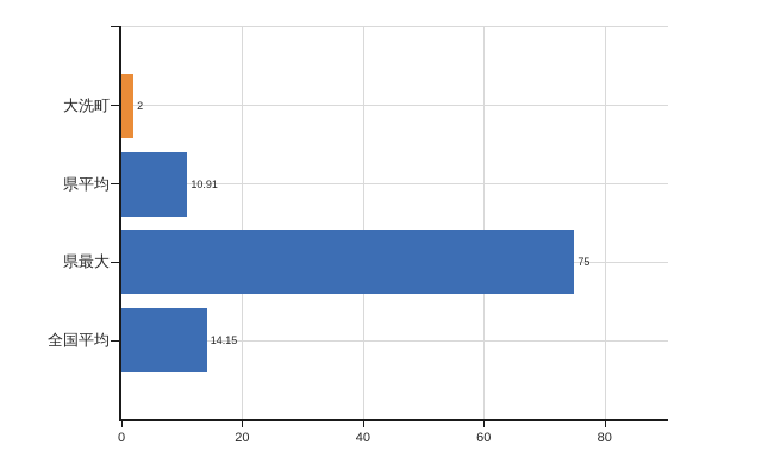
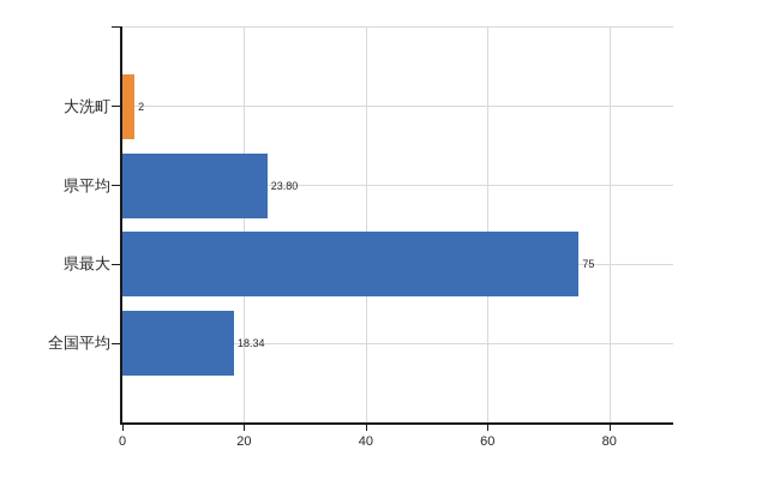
県平均: 10.91 -> 23.80
全国平均: 14.15 -> 18.34
